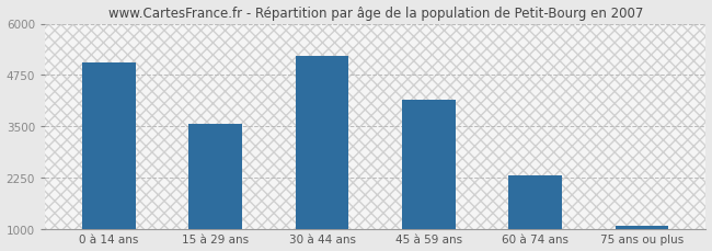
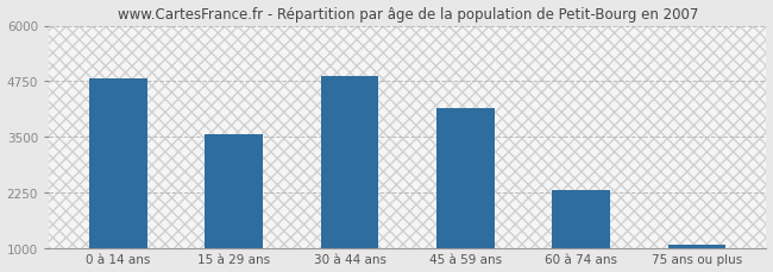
0 à 14 ans: 5050 -> 4800
30 à 44 ans: 5200 -> 4870
